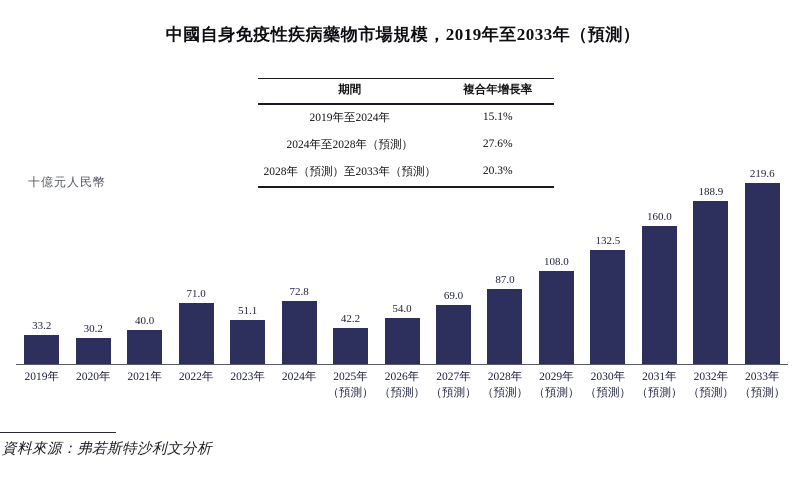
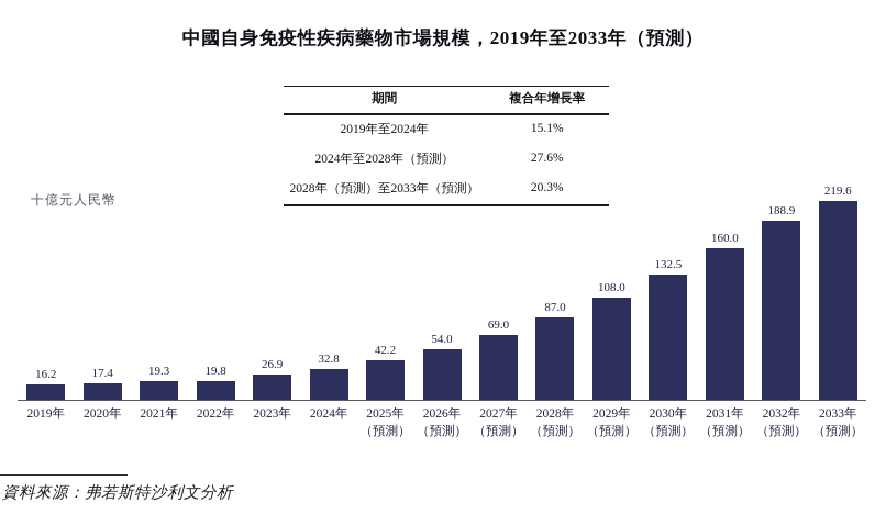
2019年: 33.2 -> 16.2
2020年: 30.2 -> 17.4
2021年: 40.0 -> 19.3
2022年: 71.0 -> 19.8
2023年: 51.1 -> 26.9
2024年: 72.8 -> 32.8
